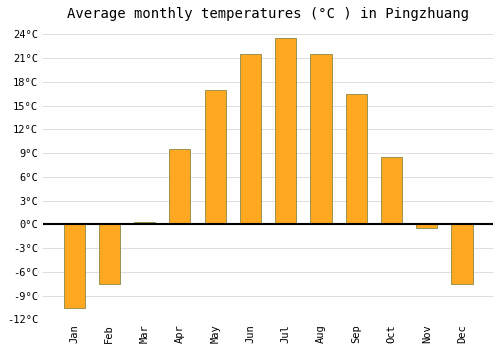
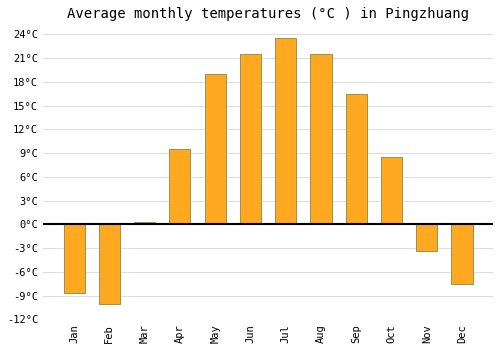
Jan: -10.5°C -> -8.6°C
Feb: -7.5°C -> -10.0°C
May: 17.0°C -> 19.0°C
Nov: -0.5°C -> -3.4°C
